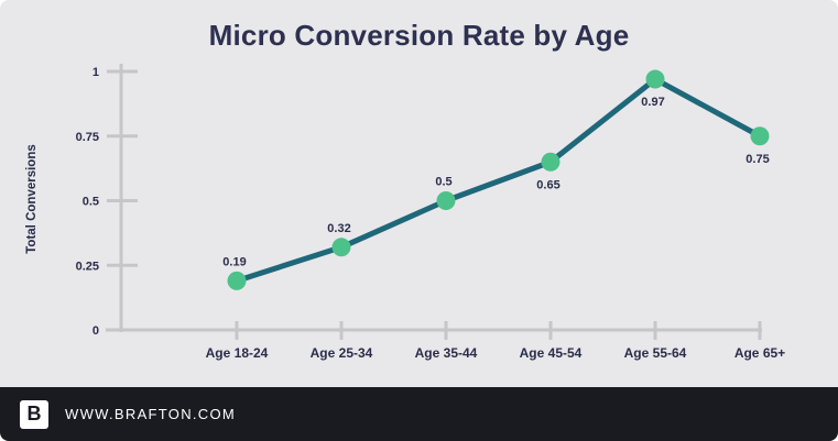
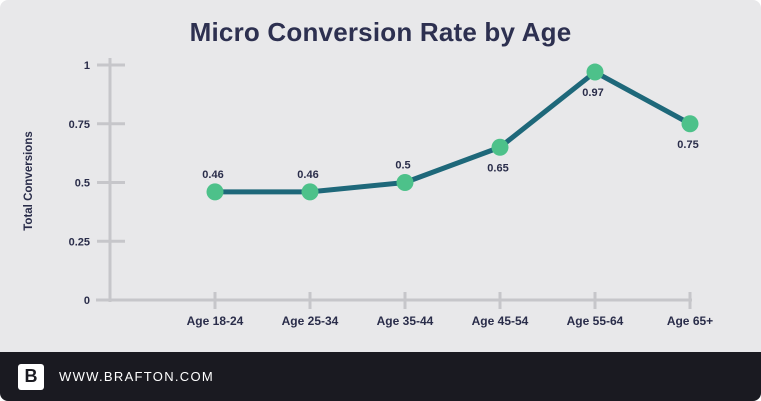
Age 18-24: 0.19 -> 0.46
Age 25-34: 0.32 -> 0.46
